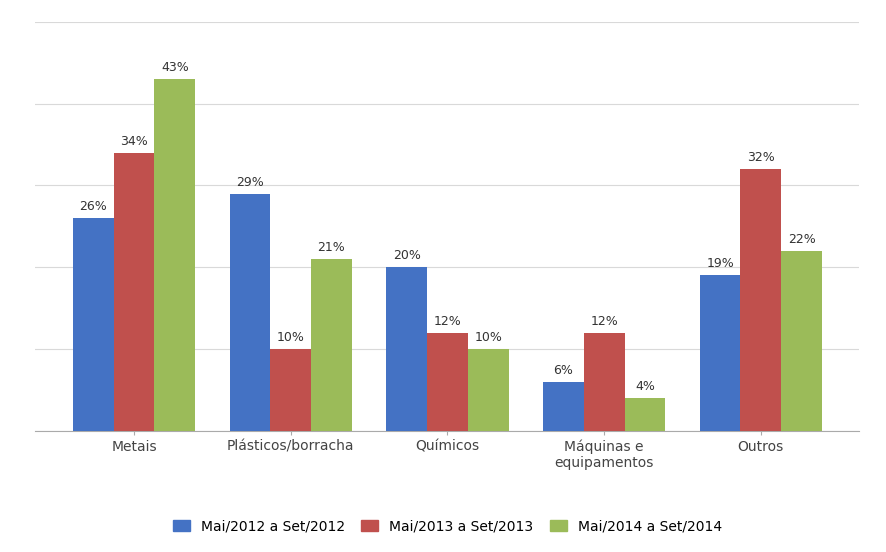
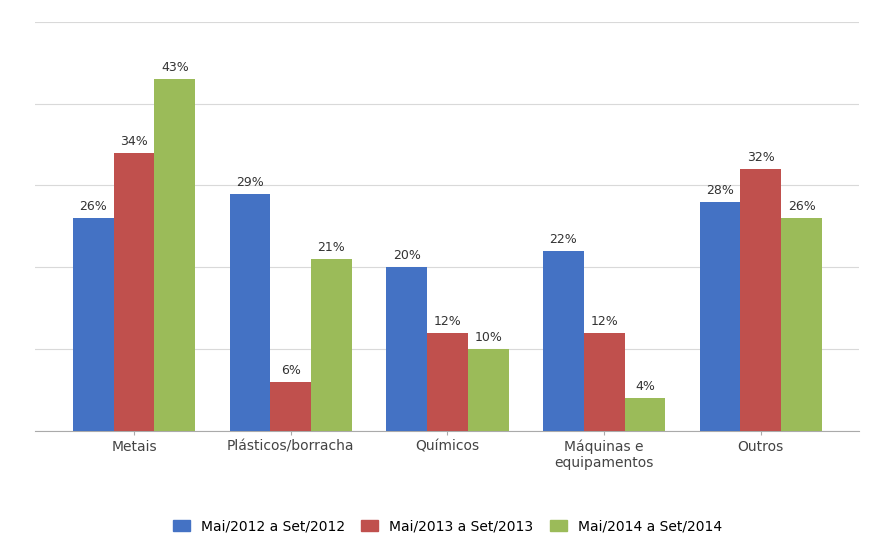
Mai/2013 a Set/2013/Plásticos/borracha: 10% -> 6%
Mai/2012 a Set/2012/Máquinas e equipamentos: 6% -> 22%
Mai/2012 a Set/2012/Outros: 19% -> 28%
Mai/2014 a Set/2014/Outros: 22% -> 26%
